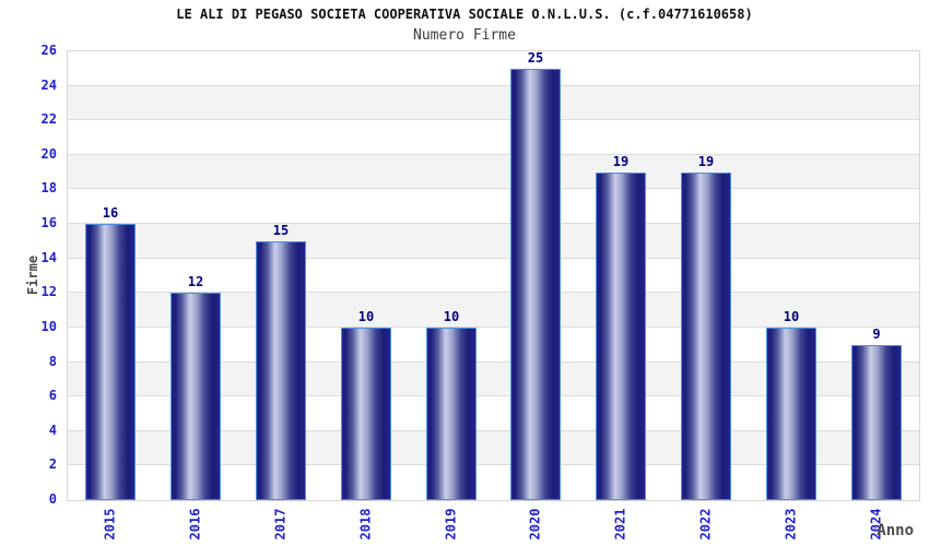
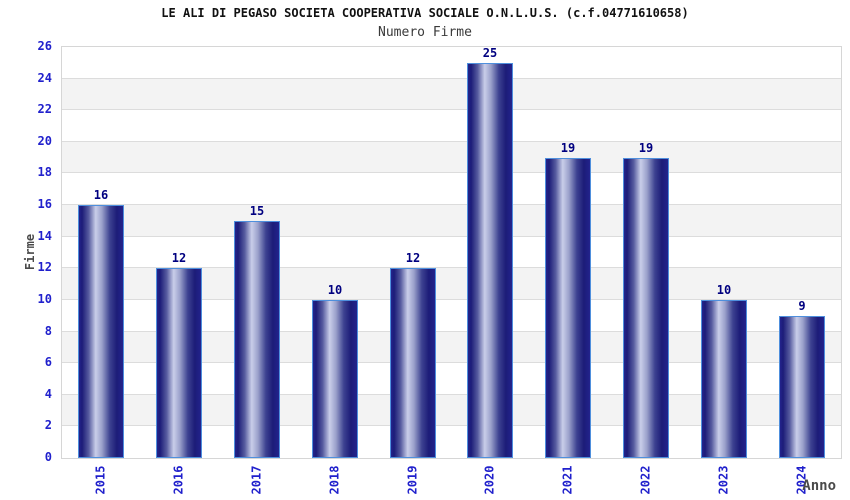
2019: 10 -> 12
